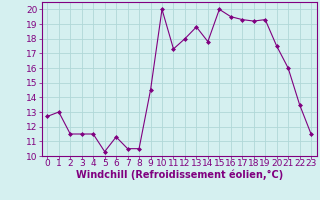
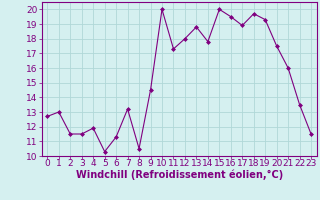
4: 11.5 -> 11.9
7: 10.5 -> 13.2
17: 19.3 -> 18.9
18: 19.2 -> 19.7
